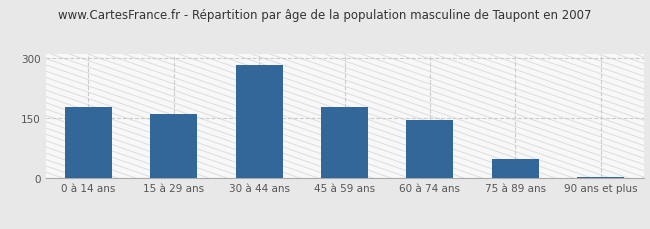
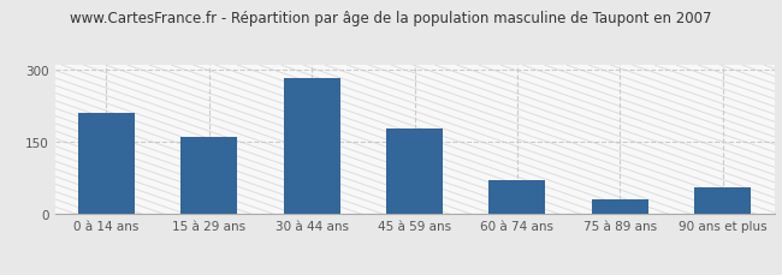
0 à 14 ans: 178 -> 210
60 à 74 ans: 145 -> 70
75 à 89 ans: 48 -> 30
90 ans et plus: 3 -> 55
